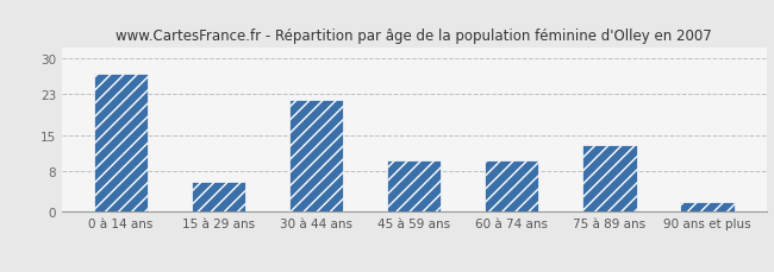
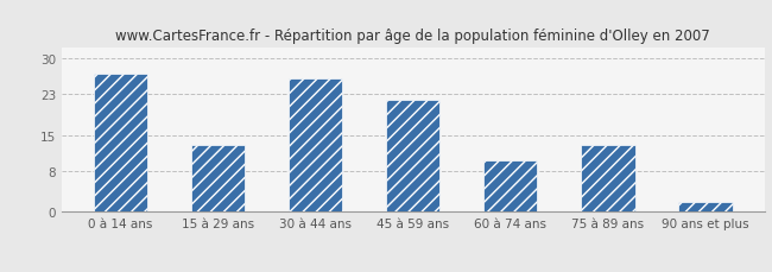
15 à 29 ans: 6 -> 13
30 à 44 ans: 22 -> 26
45 à 59 ans: 10 -> 22
